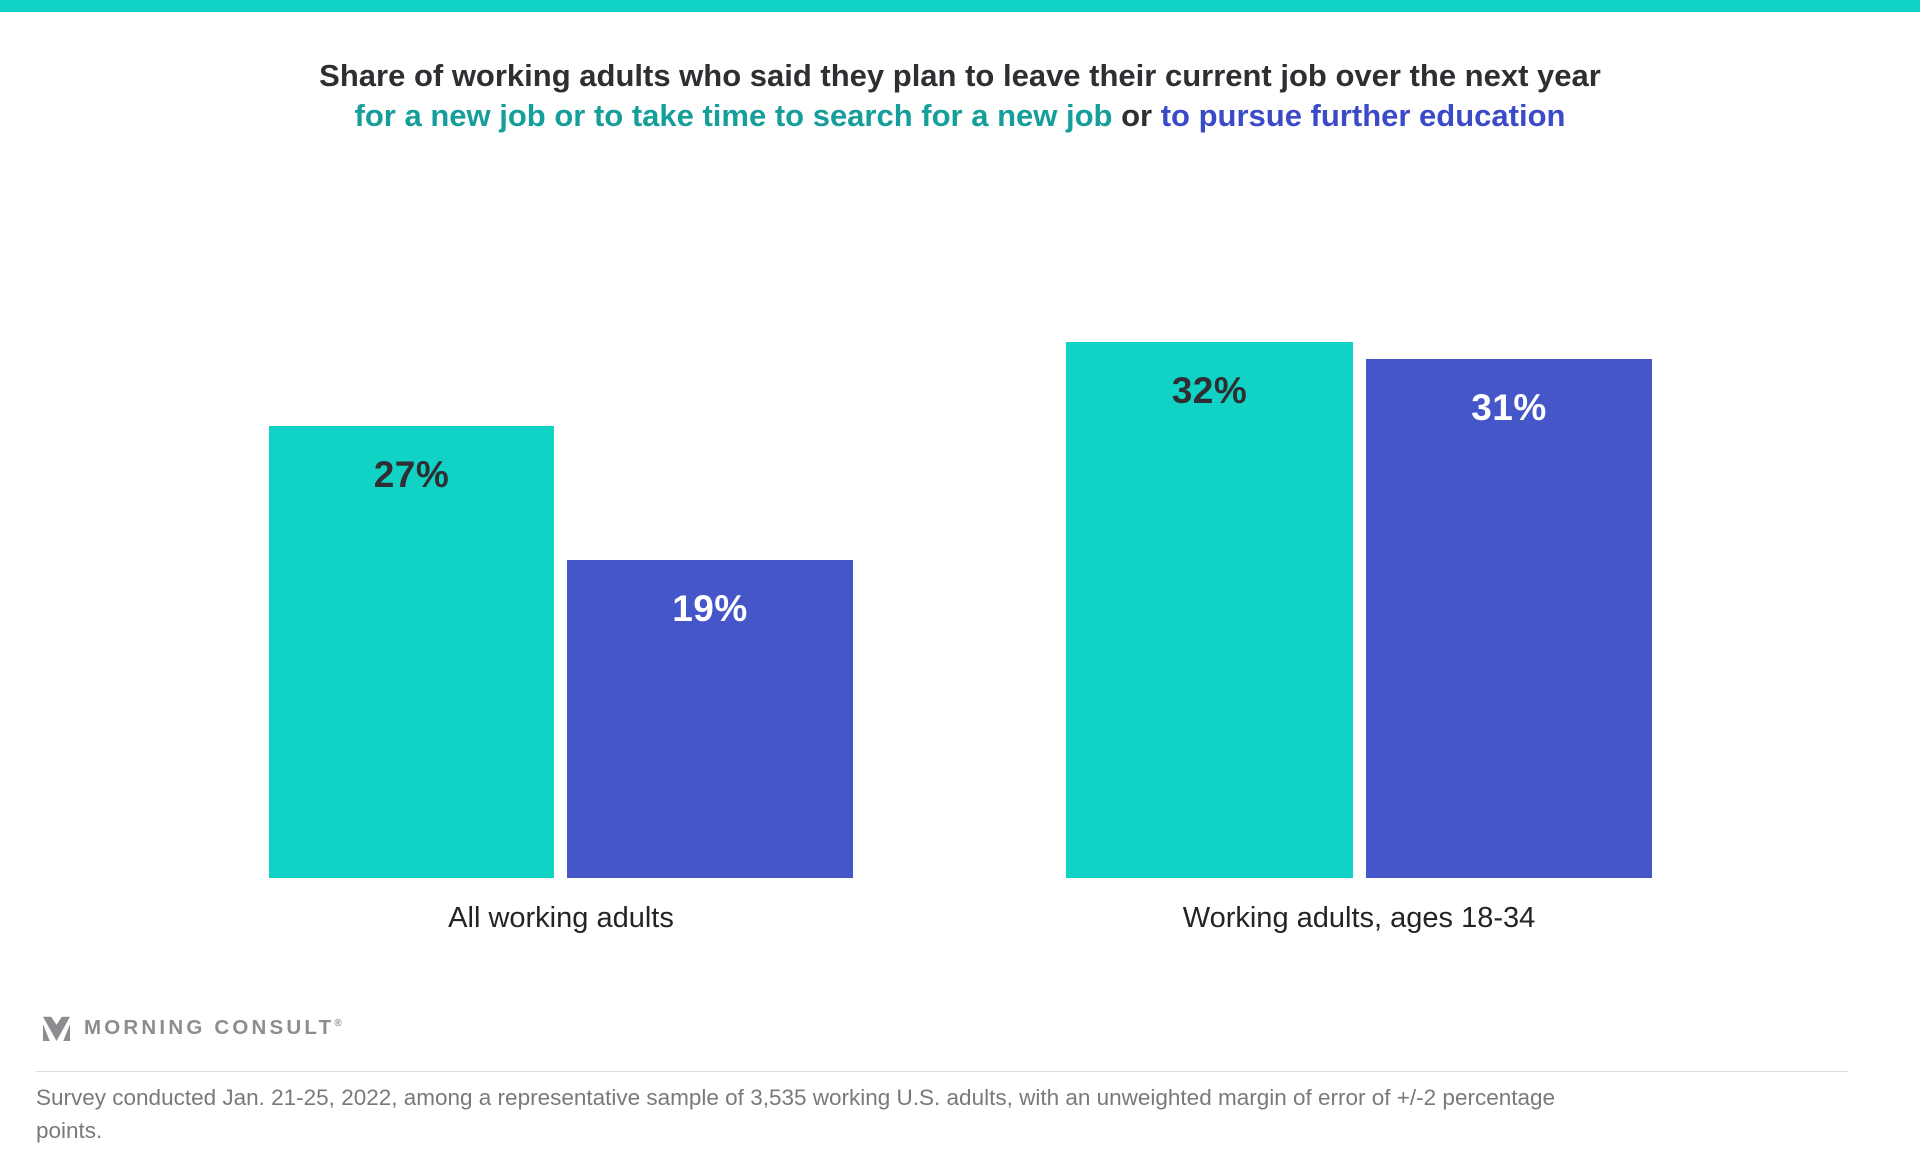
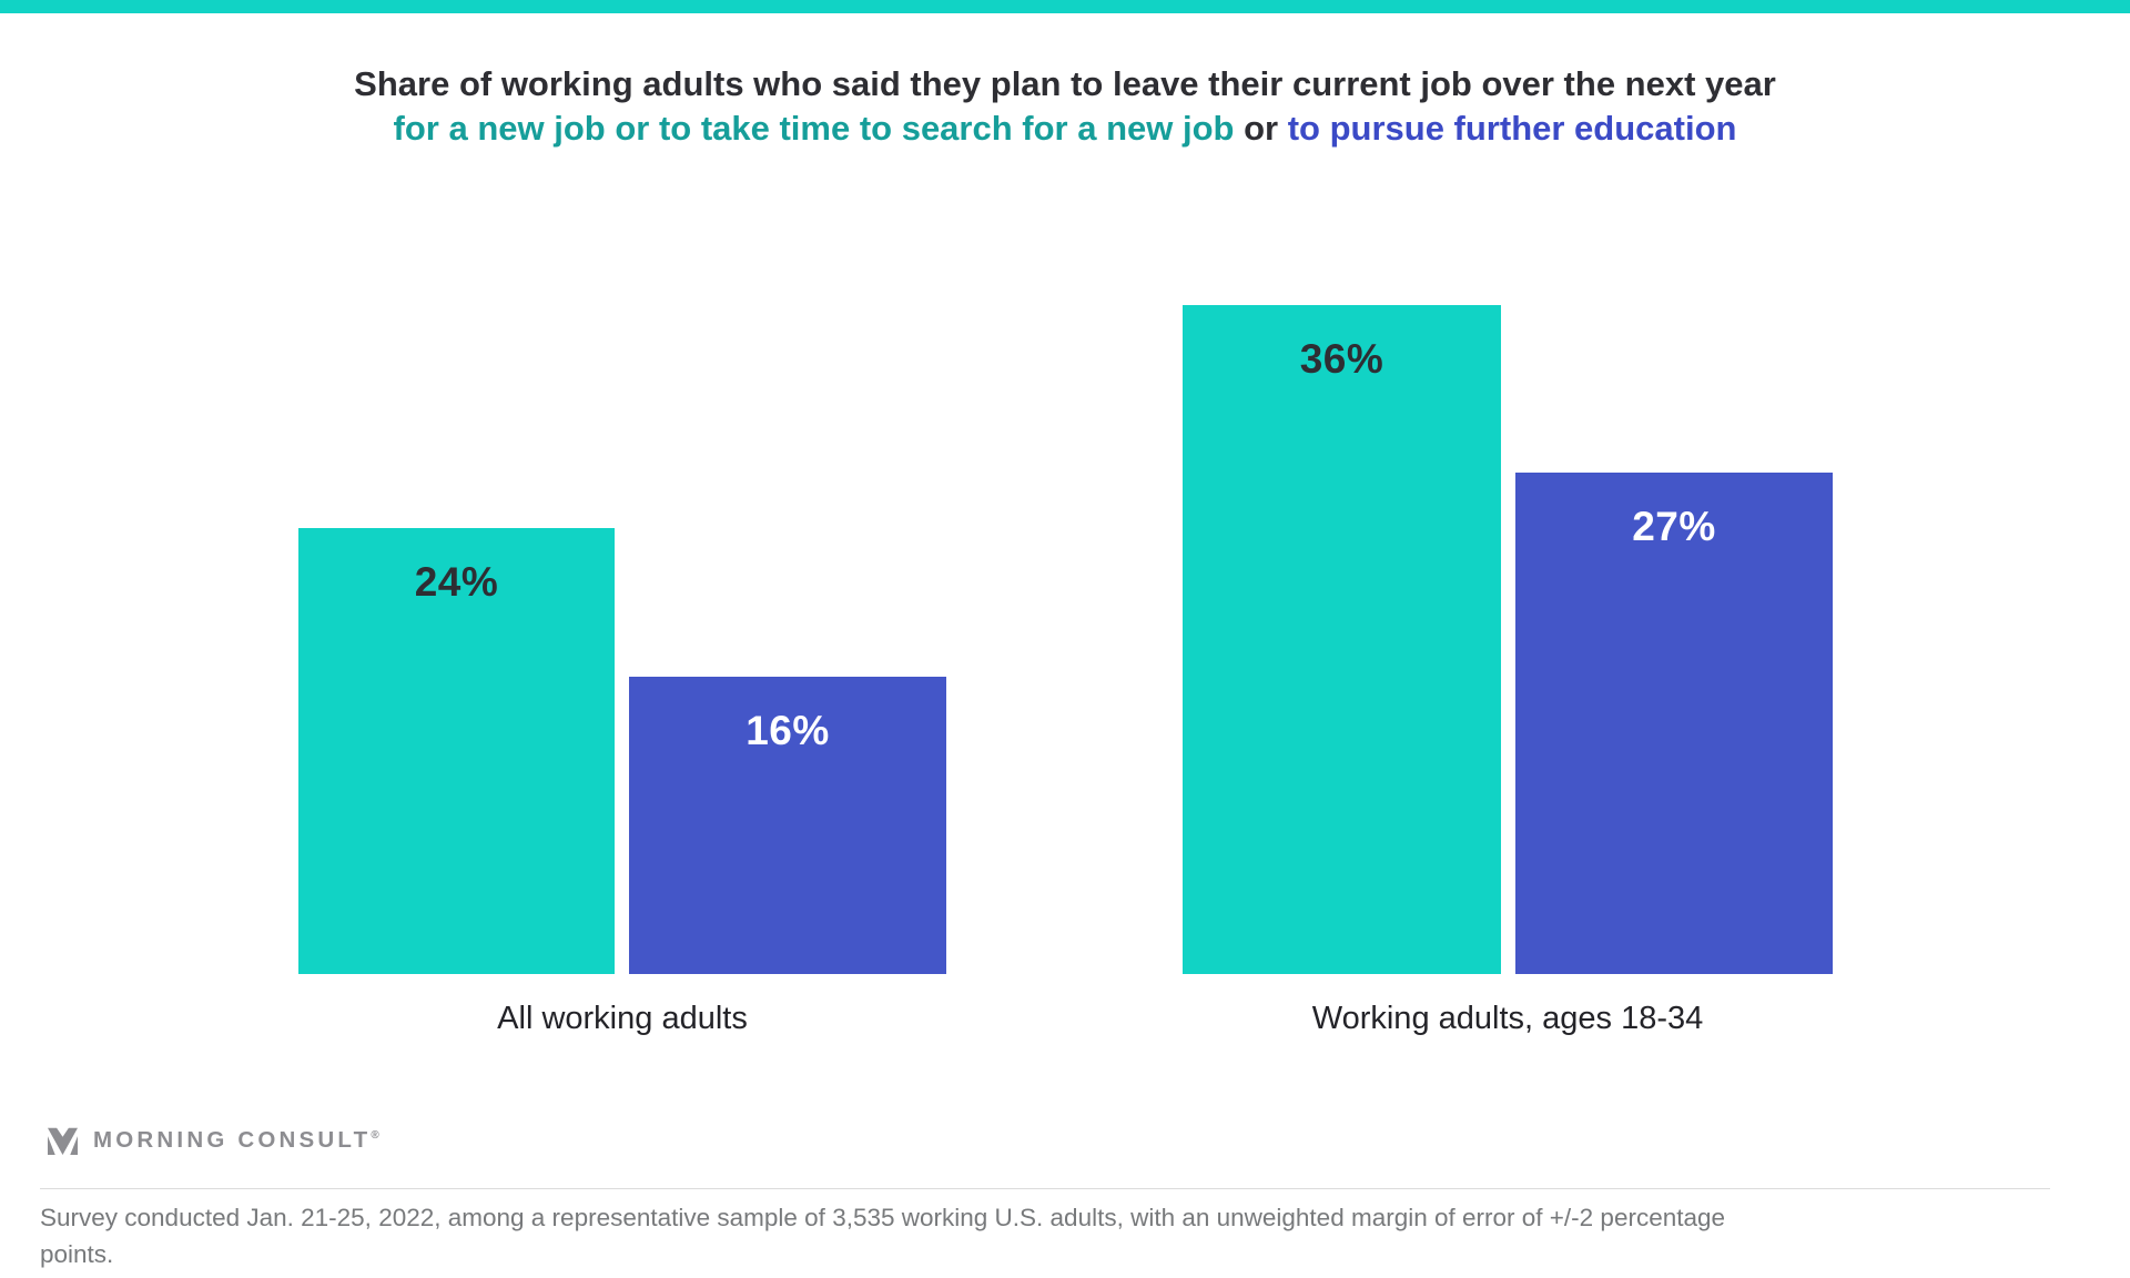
for a new job or to take time to search for a new job/All working adults: 27% -> 24%
to pursue further education/All working adults: 19% -> 16%
for a new job or to take time to search for a new job/Working adults, ages 18-34: 32% -> 36%
to pursue further education/Working adults, ages 18-34: 31% -> 27%
